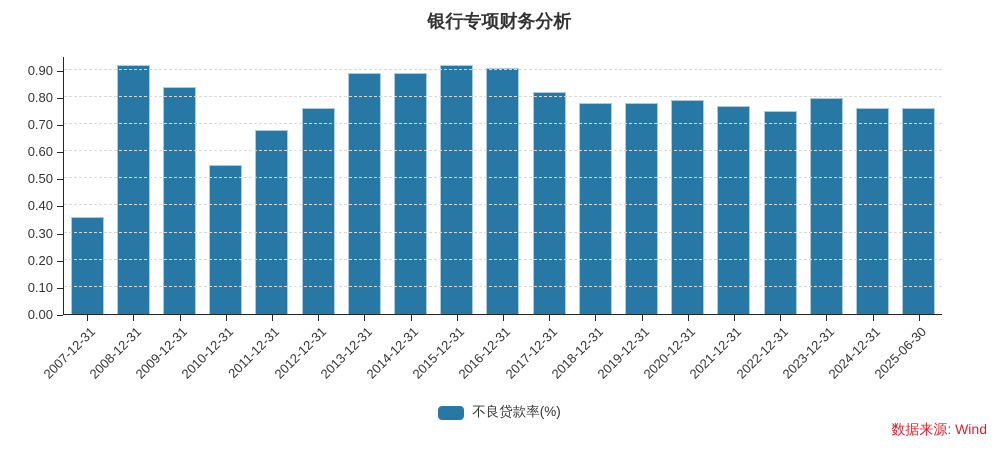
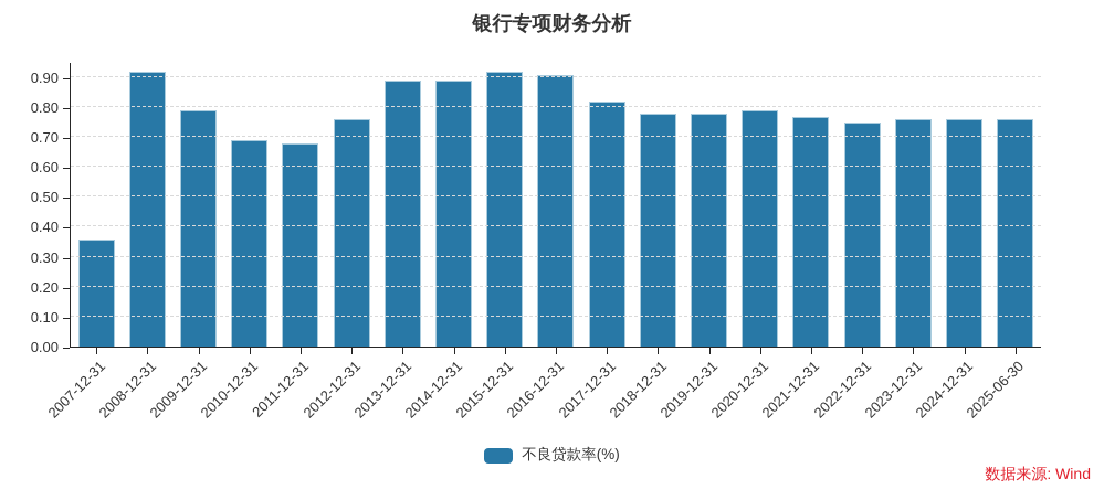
2009-12-31: 0.84 -> 0.79
2010-12-31: 0.55 -> 0.69
2023-12-31: 0.80 -> 0.76
